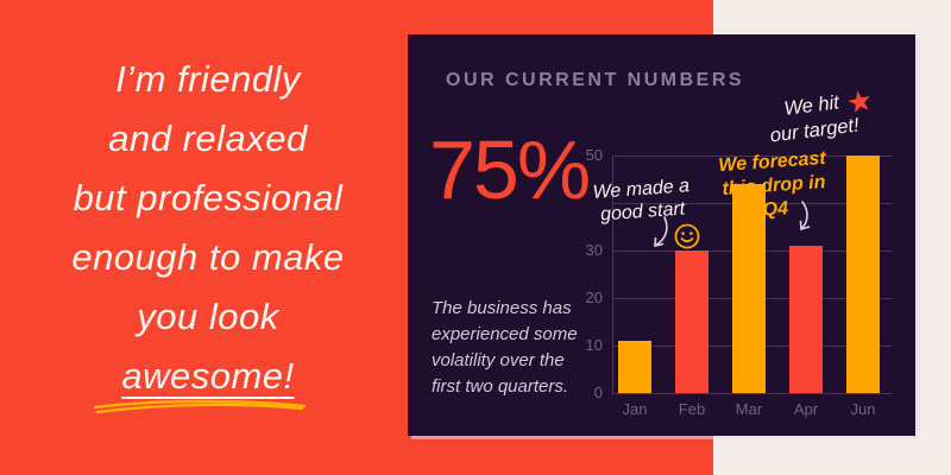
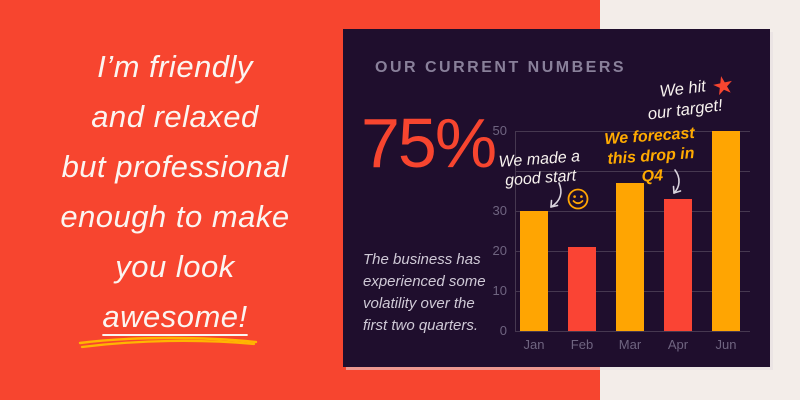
Jan: 11 -> 30
Feb: 30 -> 21
Mar: 44 -> 37
Apr: 31 -> 33
